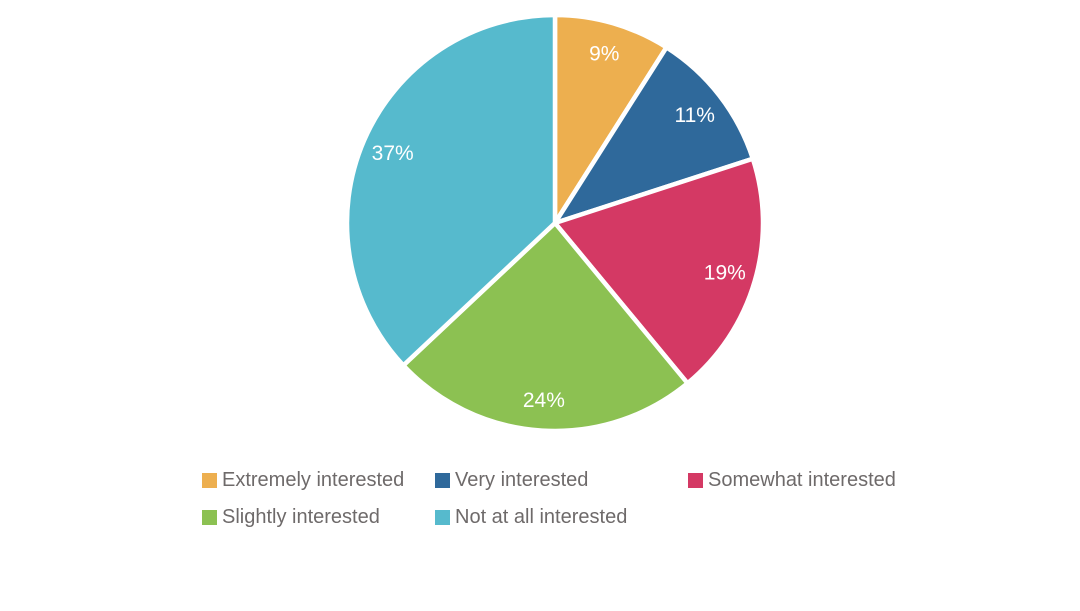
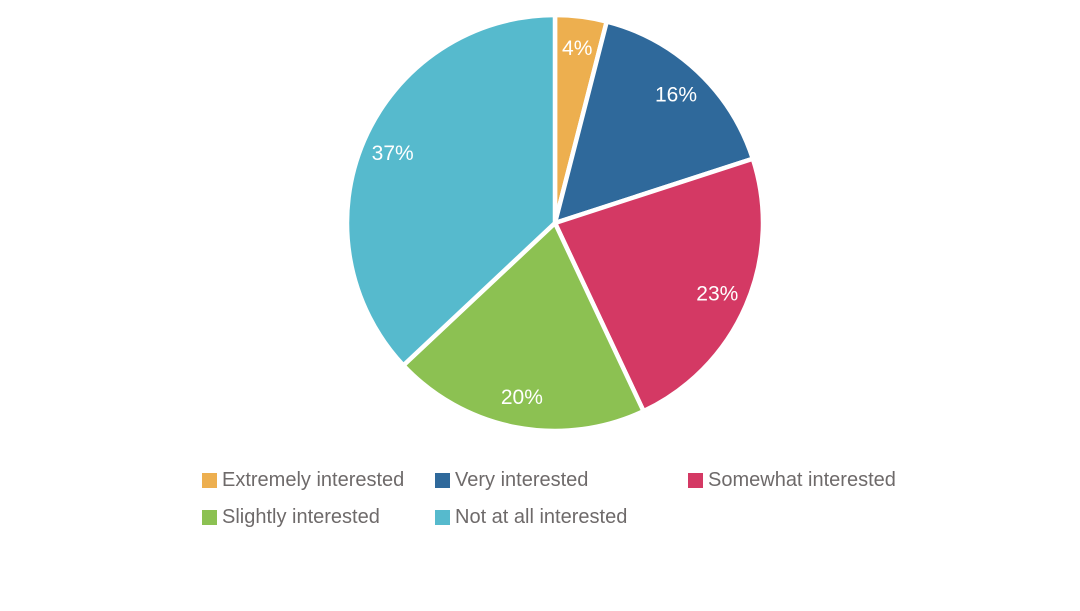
Extremely interested: 9% -> 4%
Very interested: 11% -> 16%
Somewhat interested: 19% -> 23%
Slightly interested: 24% -> 20%
